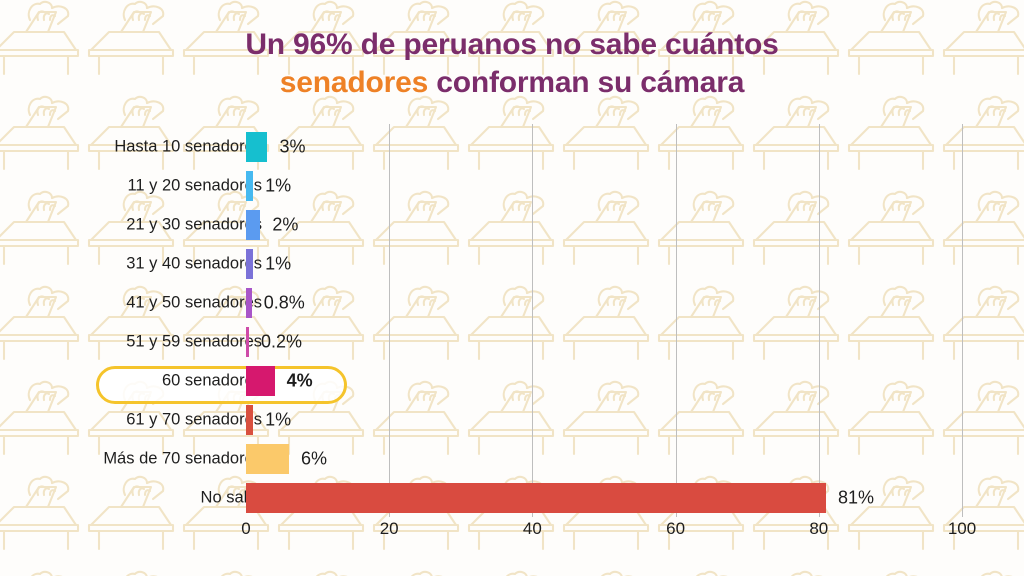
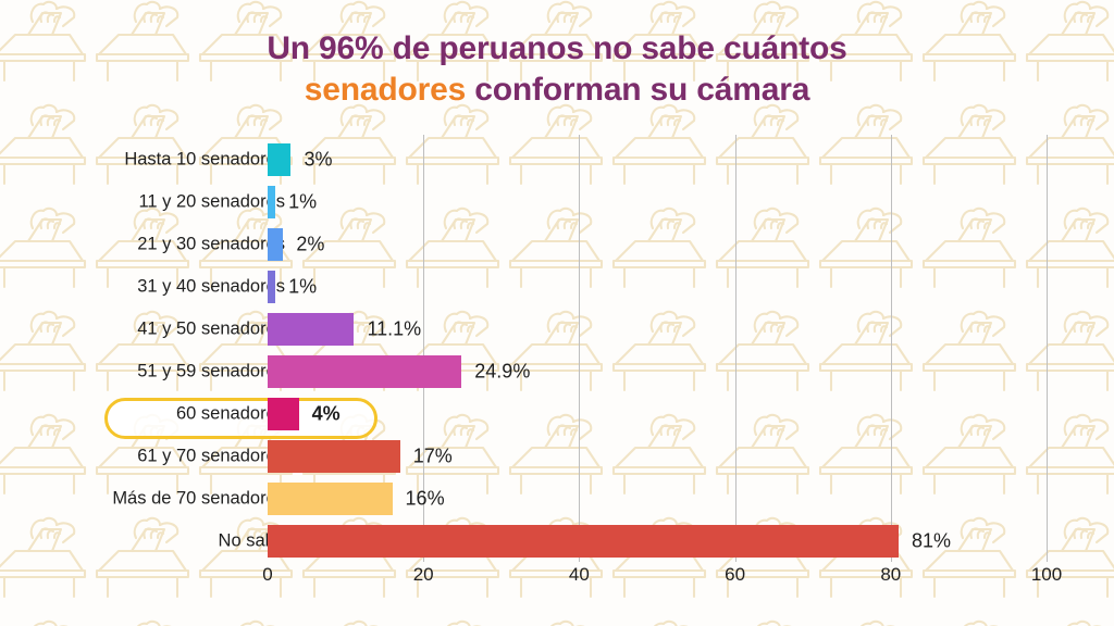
41 y 50 senadores: 0.8% -> 11.1%
51 y 59 senadores: 0.2% -> 24.9%
61 y 70 senadores: 1% -> 17%
Más de 70 senadores: 6% -> 16%
